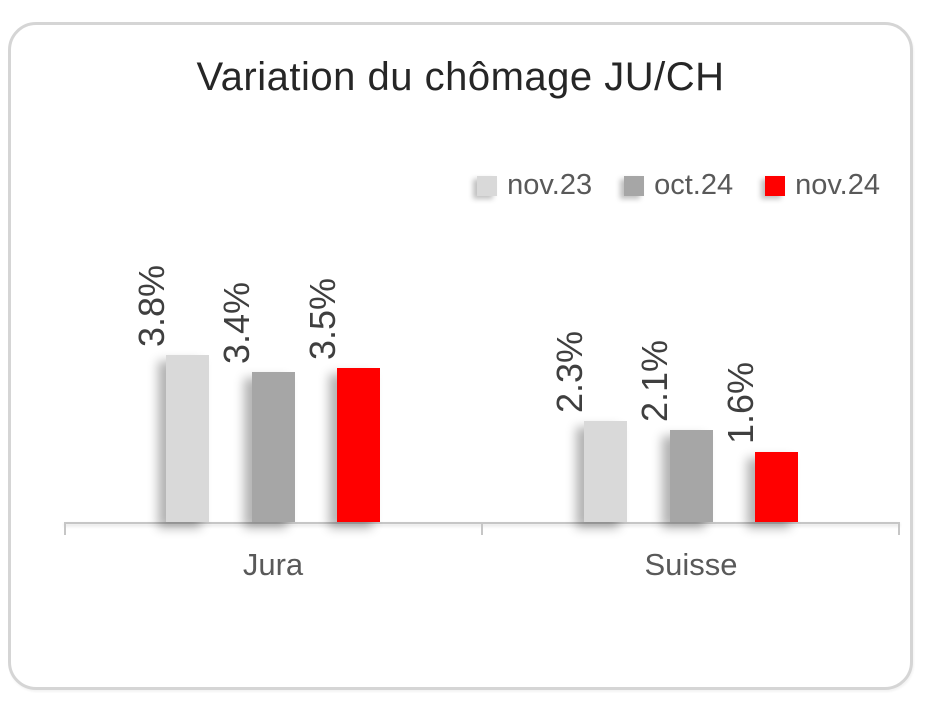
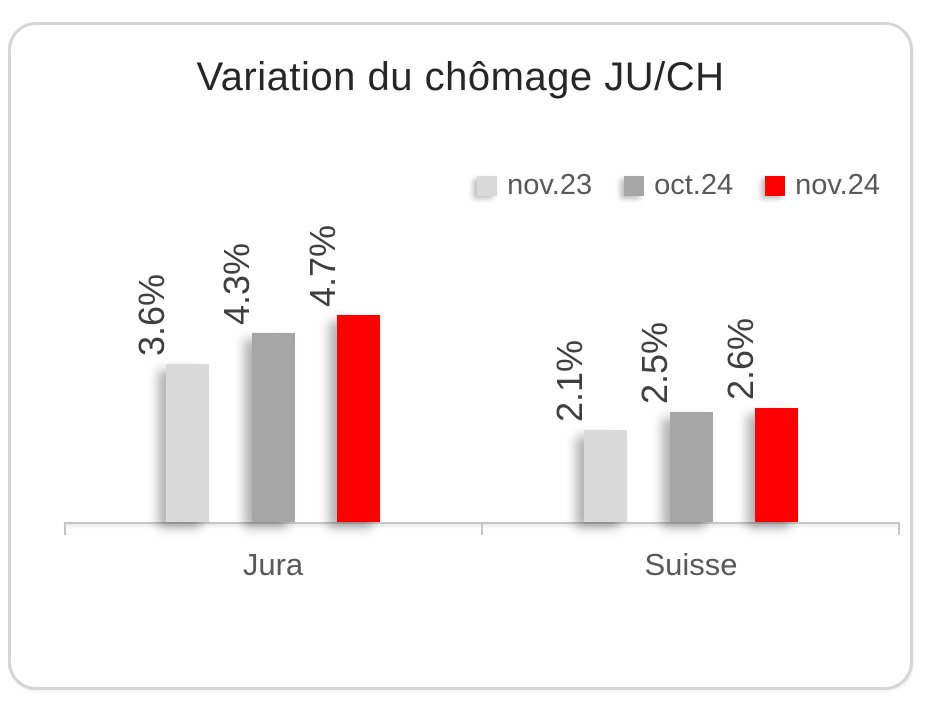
nov.23/Jura: 3.8% -> 3.6%
oct.24/Jura: 3.4% -> 4.3%
nov.24/Jura: 3.5% -> 4.7%
nov.23/Suisse: 2.3% -> 2.1%
oct.24/Suisse: 2.1% -> 2.5%
nov.24/Suisse: 1.6% -> 2.6%
